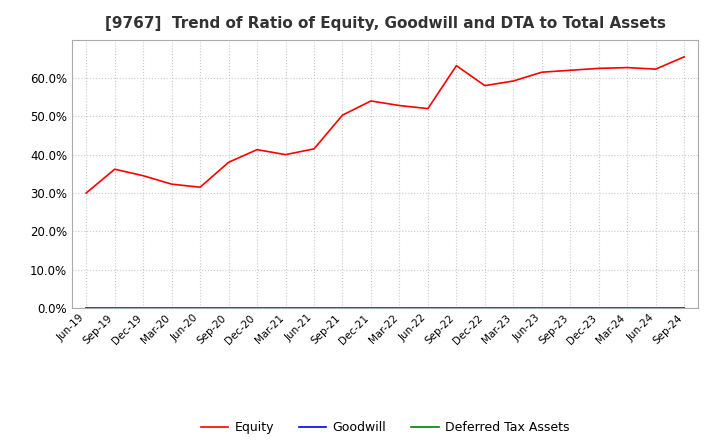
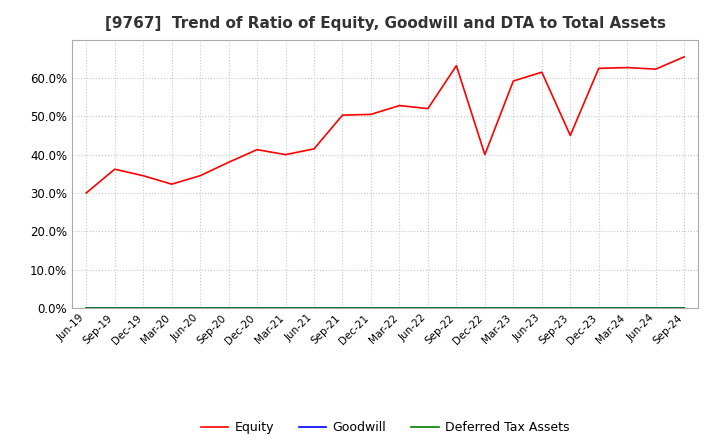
Equity/Jun-20: 31.5% -> 34.5%
Equity/Dec-21: 54.0% -> 50.5%
Equity/Dec-22: 58.0% -> 40.0%
Equity/Sep-23: 62.0% -> 45.0%
